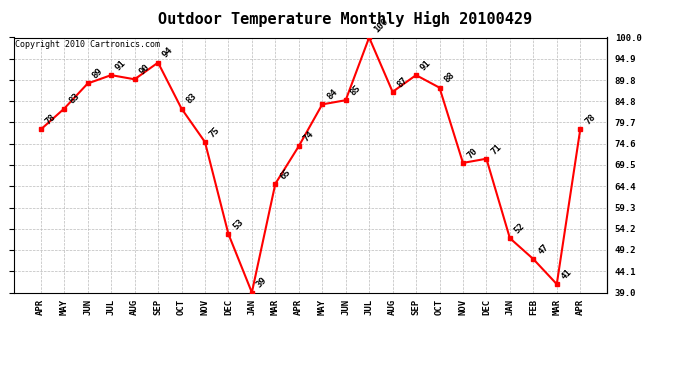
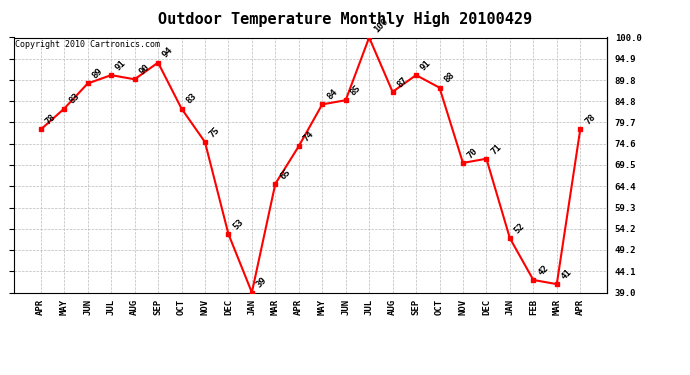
FEB: 47 -> 42
